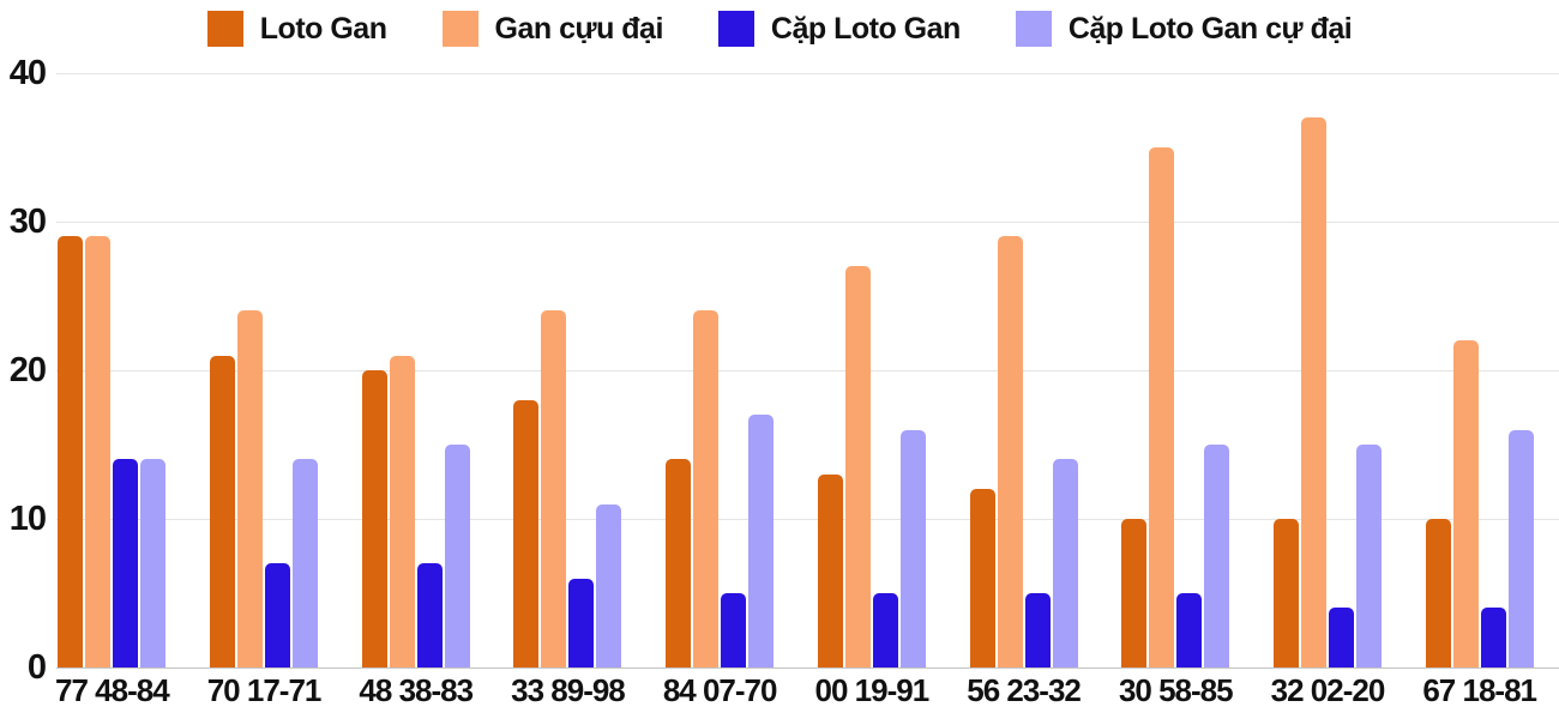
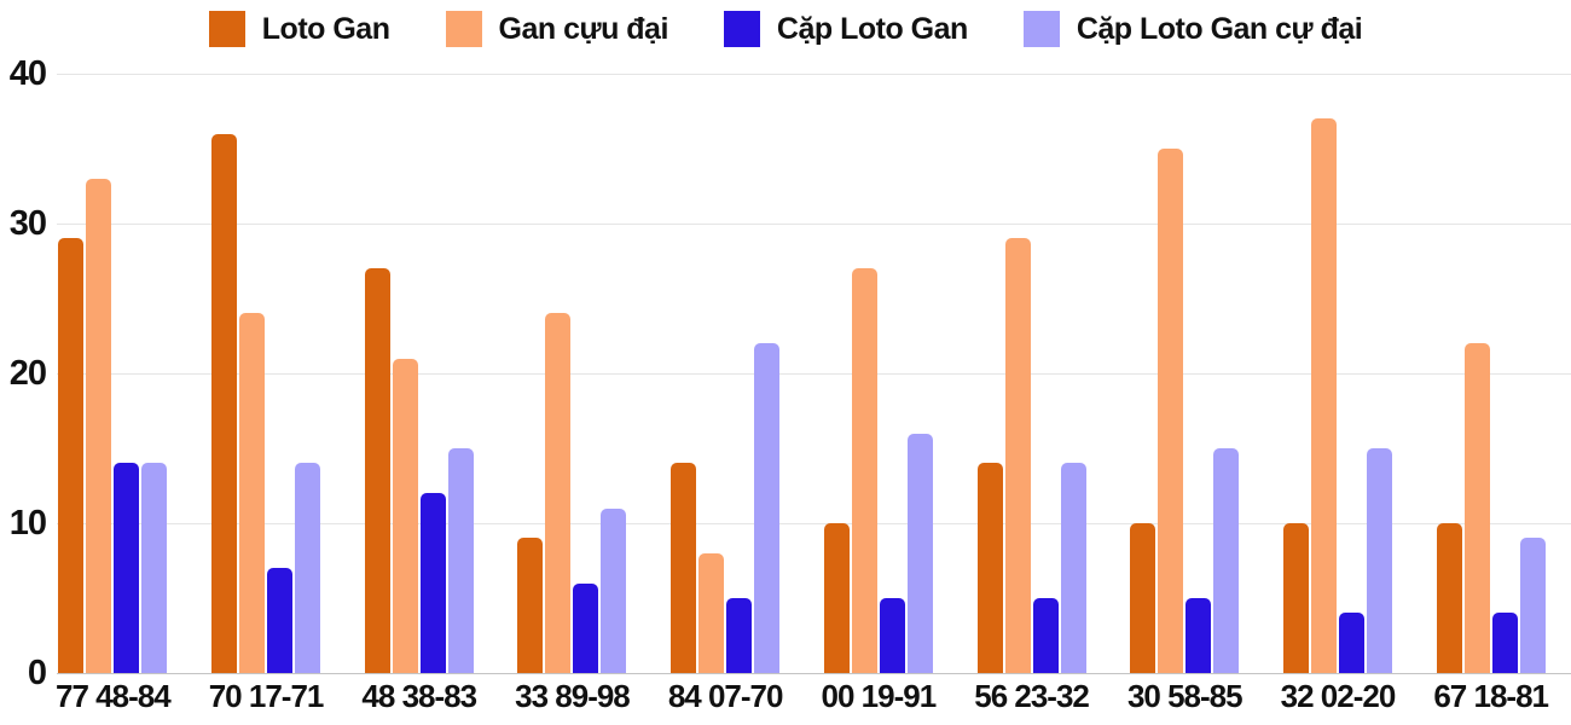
Gan cựu đại/77 48-84: 29 -> 33
Loto Gan/70 17-71: 21 -> 36
Loto Gan/48 38-83: 20 -> 27
Cặp Loto Gan/48 38-83: 7 -> 12
Loto Gan/33 89-98: 18 -> 9
Gan cựu đại/84 07-70: 24 -> 8
Cặp Loto Gan cự đại/84 07-70: 17 -> 22
Loto Gan/00 19-91: 13 -> 10
Loto Gan/56 23-32: 12 -> 14
Cặp Loto Gan cự đại/67 18-81: 16 -> 9
